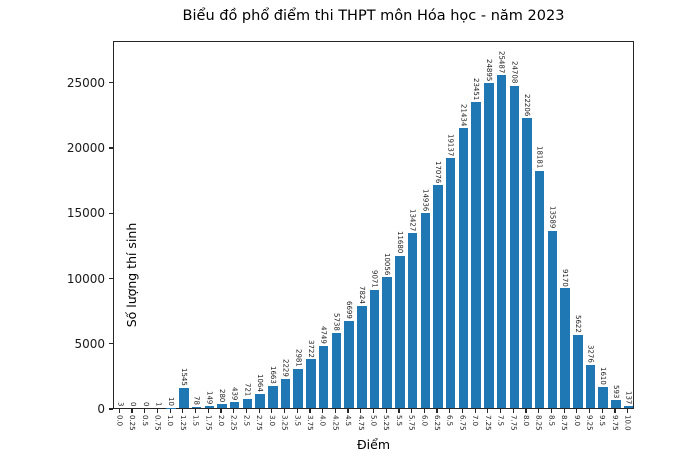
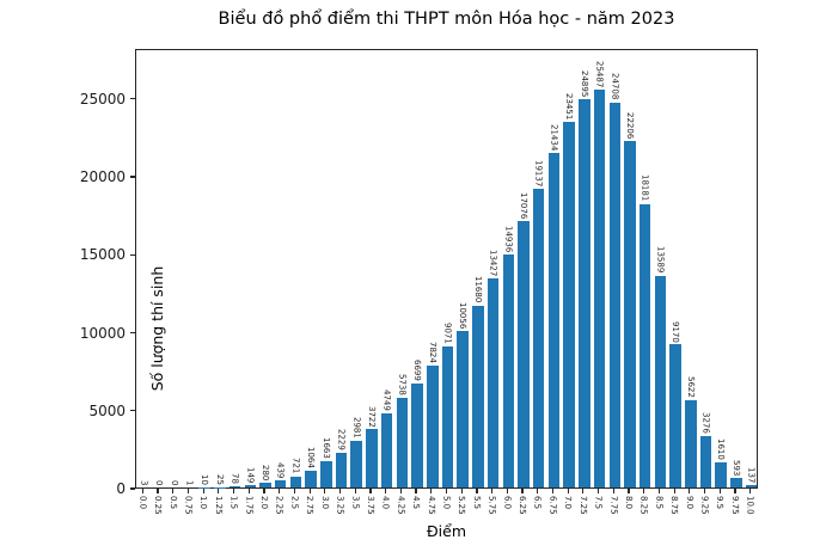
1.25: 1545 -> 25
